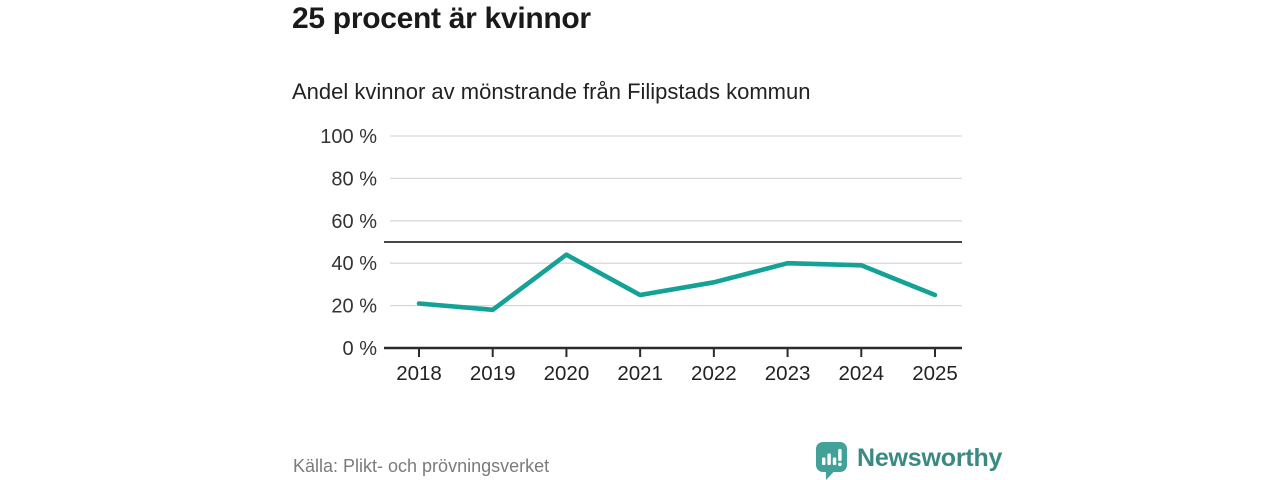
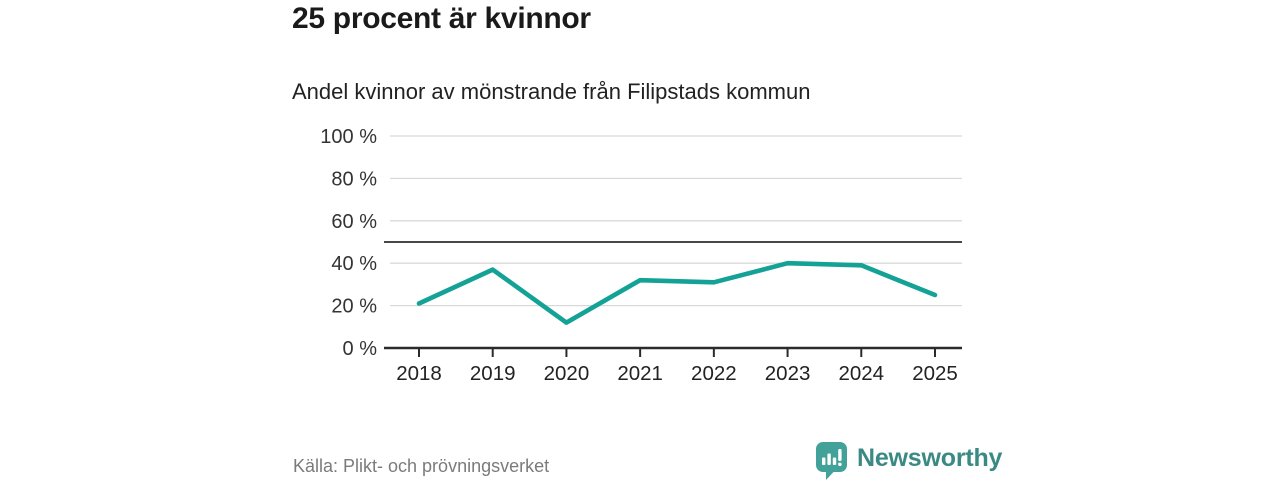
2019: 18% -> 37%
2020: 44% -> 12%
2021: 25% -> 32%
